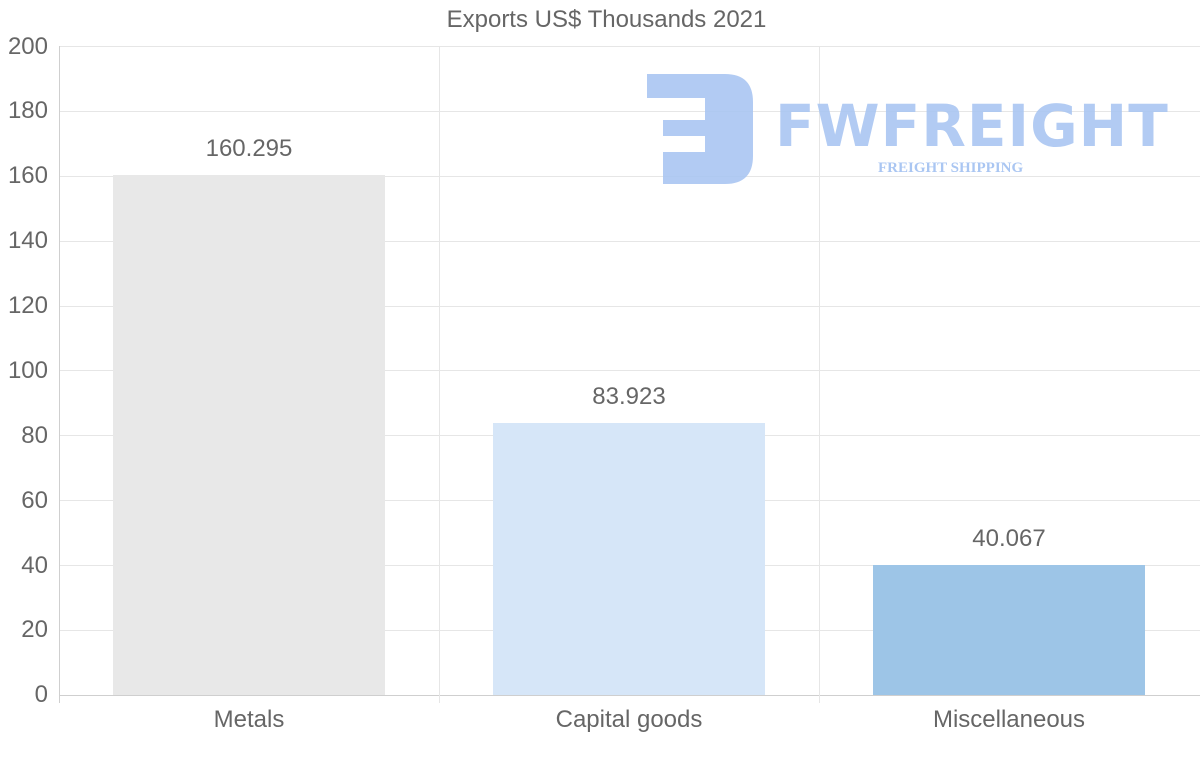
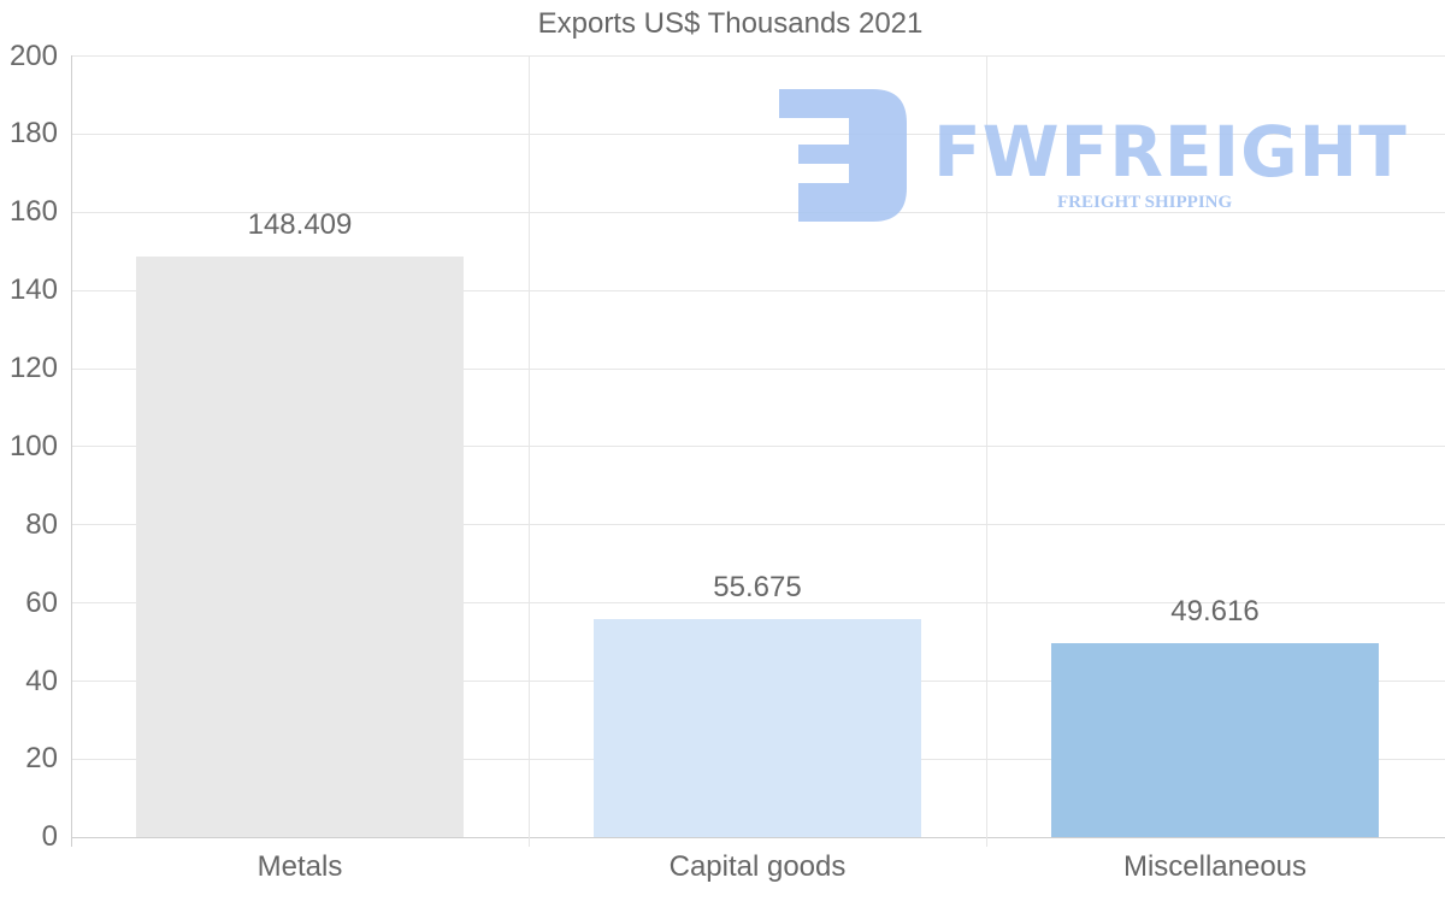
Metals: 160.295 -> 148.409
Capital goods: 83.923 -> 55.675
Miscellaneous: 40.067 -> 49.616
